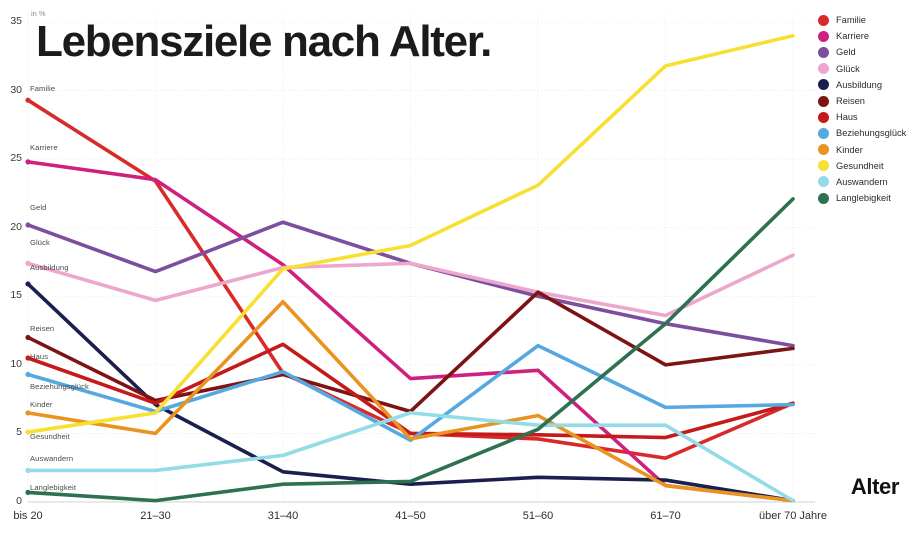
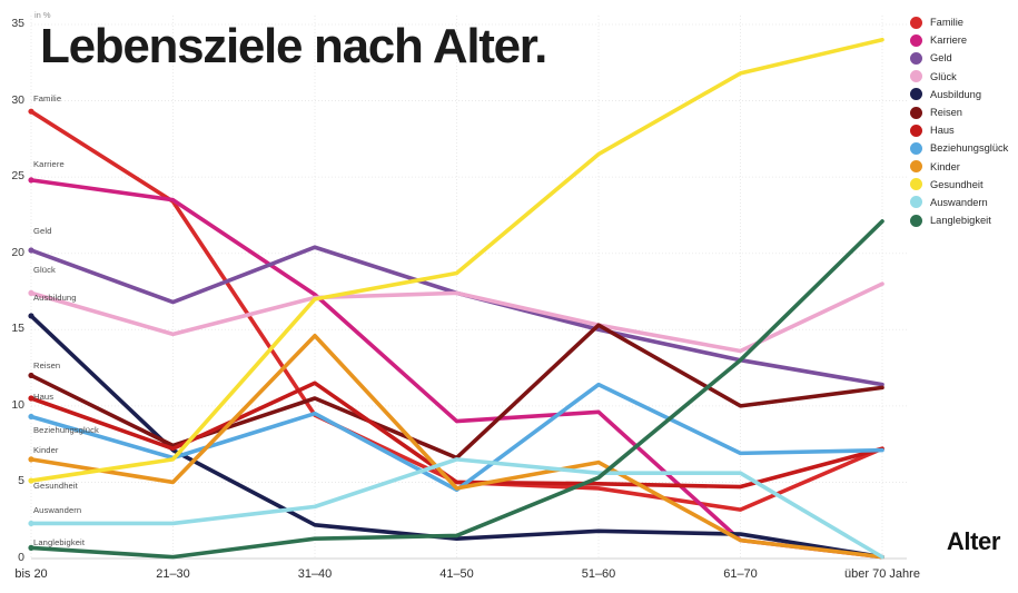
Reisen/31–40: 9.3 -> 10.5
Gesundheit/51–60: 23.1 -> 26.5
